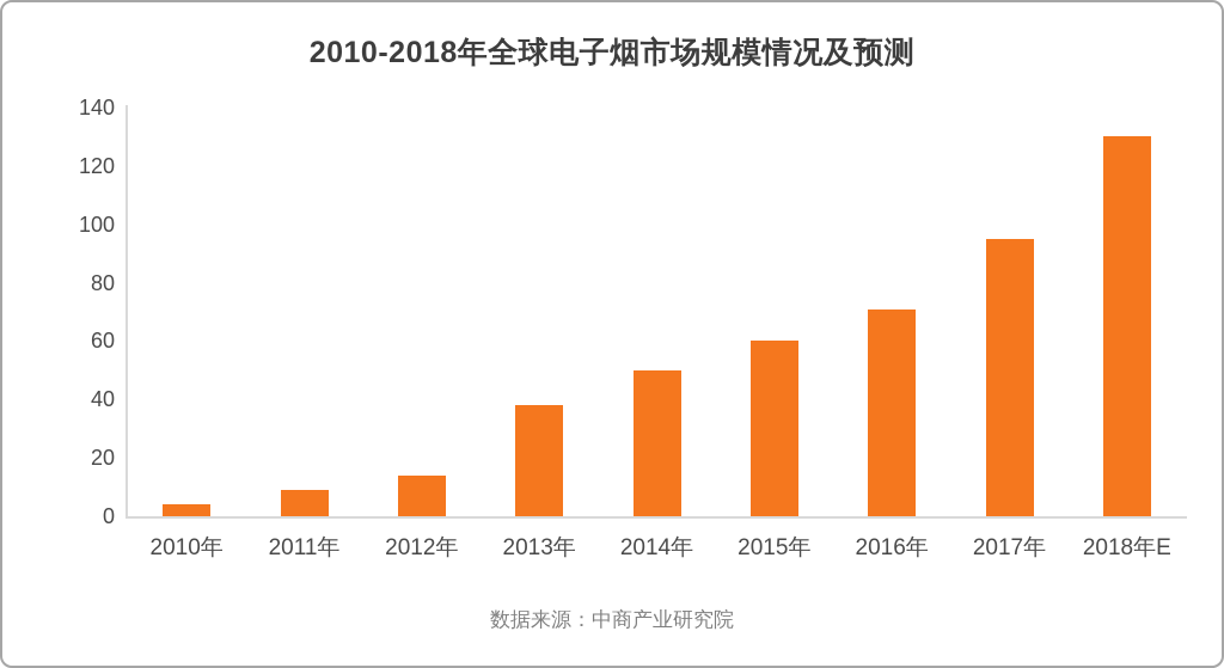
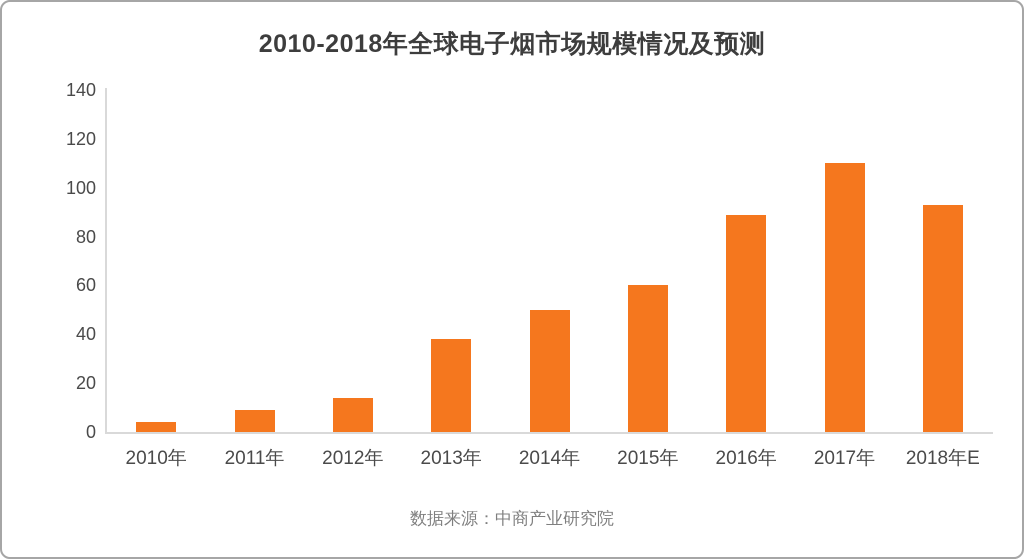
2016年: 71 -> 89
2017年: 95 -> 110
2018年E: 130 -> 93
